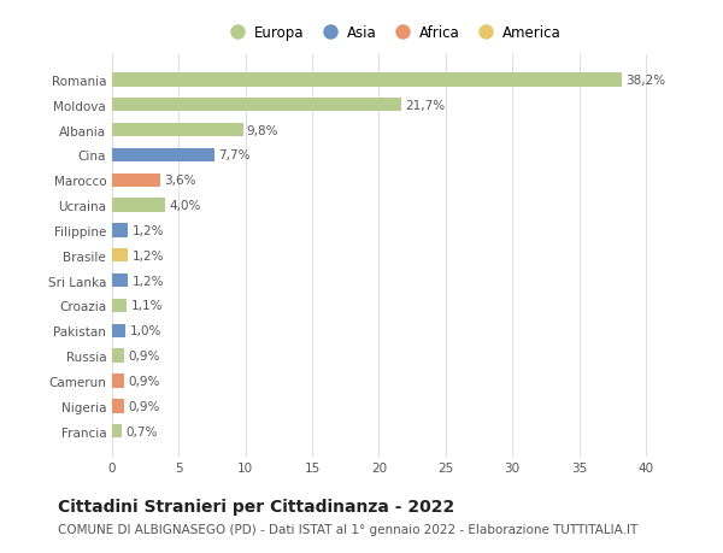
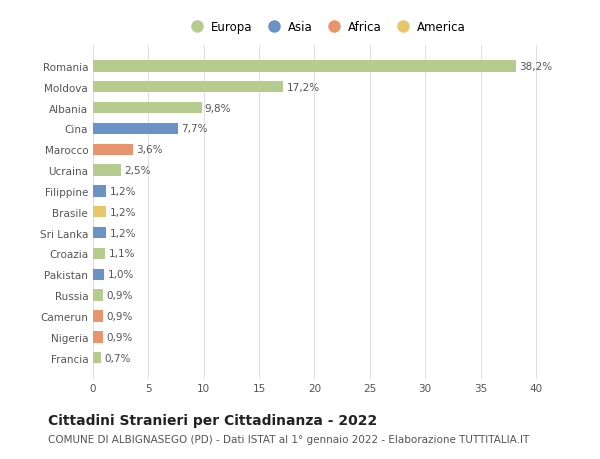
Moldova: 21,7% -> 17,2%
Ucraina: 4,0% -> 2,5%
